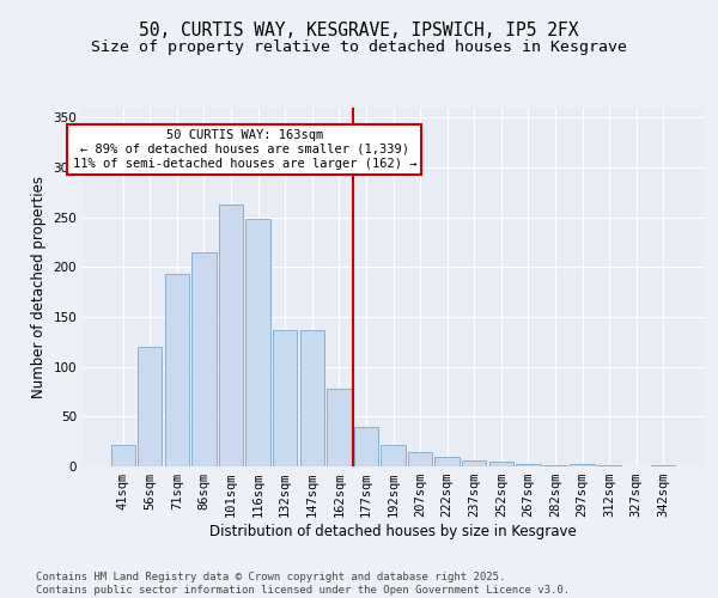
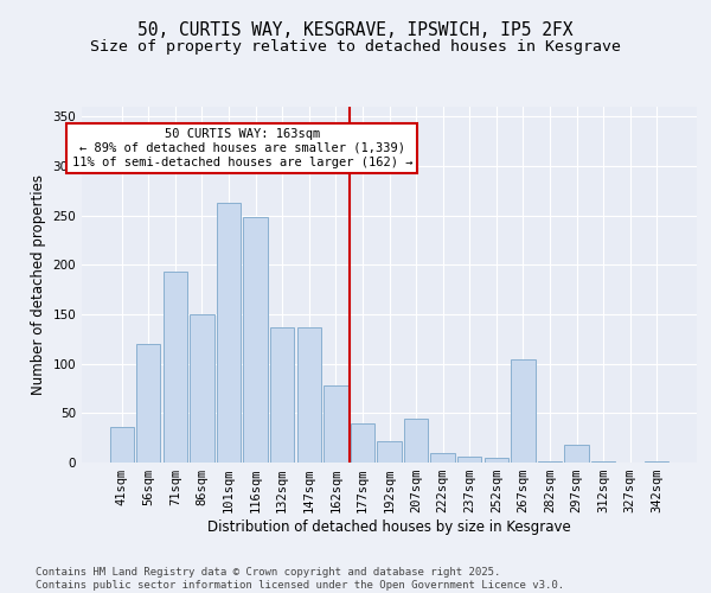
41sqm: 22 -> 36
86sqm: 215 -> 150
207sqm: 15 -> 44
267sqm: 3 -> 104
297sqm: 2 -> 18
